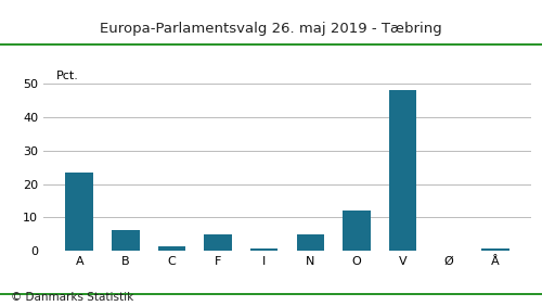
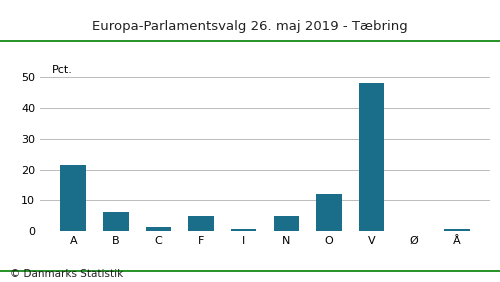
A: 23.5 -> 21.5
